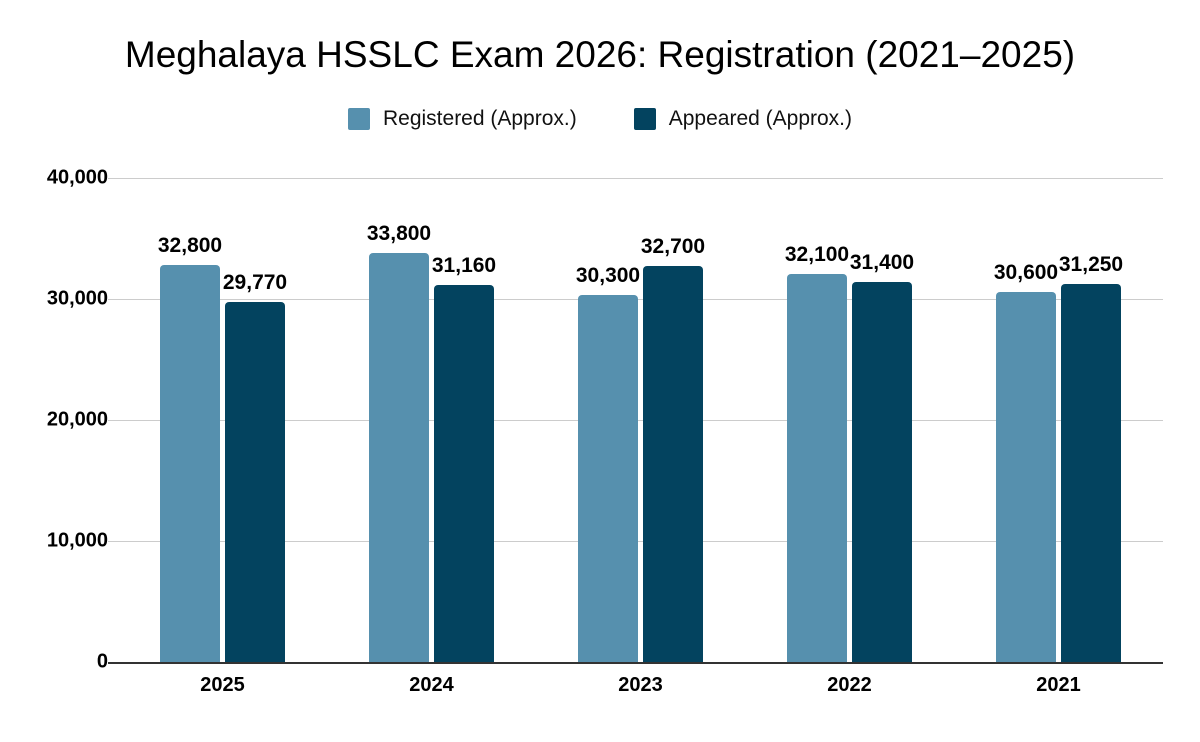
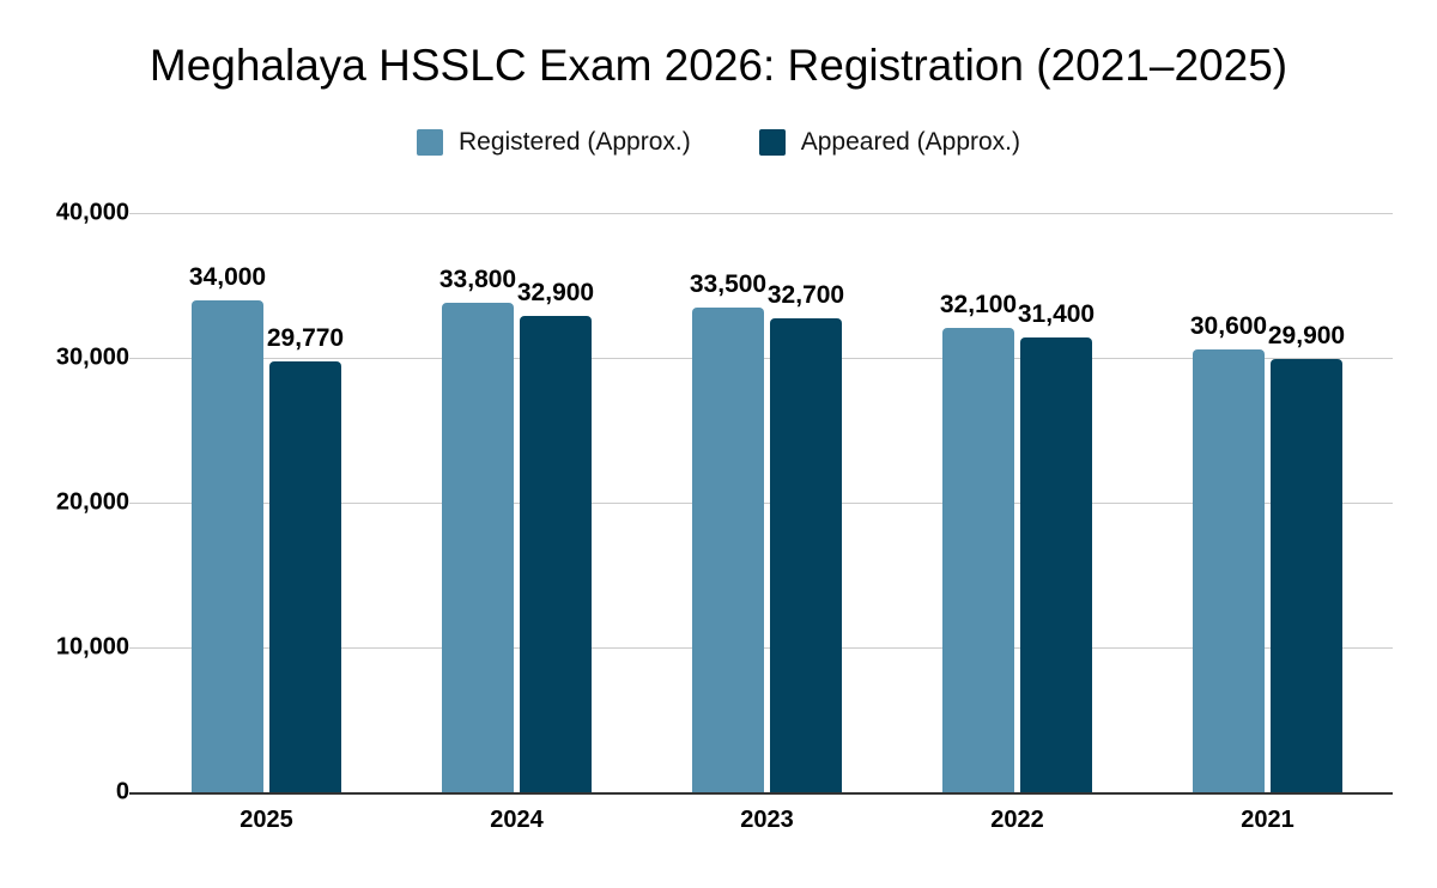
Registered (Approx.)/2025: 32,800 -> 34,000
Appeared (Approx.)/2024: 31,160 -> 32,900
Registered (Approx.)/2023: 30,300 -> 33,500
Appeared (Approx.)/2021: 31,250 -> 29,900
